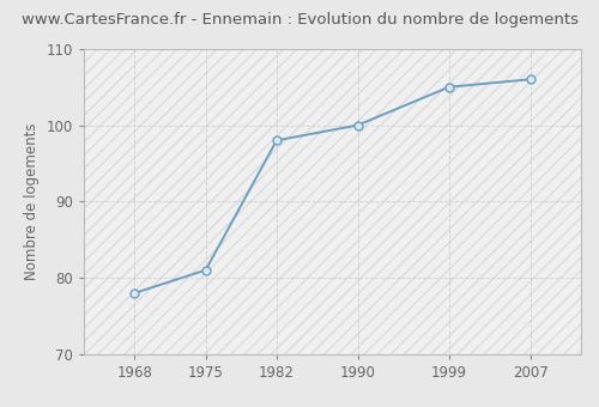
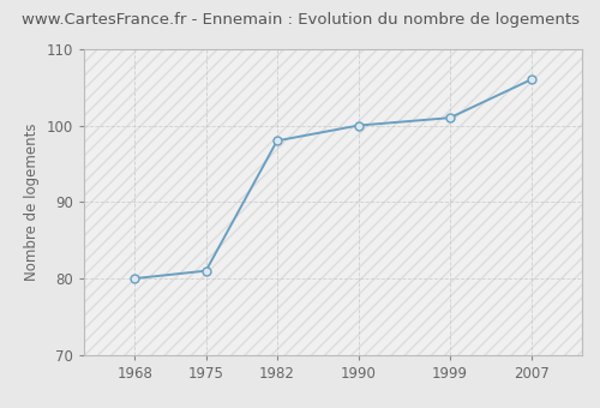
1968: 78 -> 80
1999: 105 -> 101
